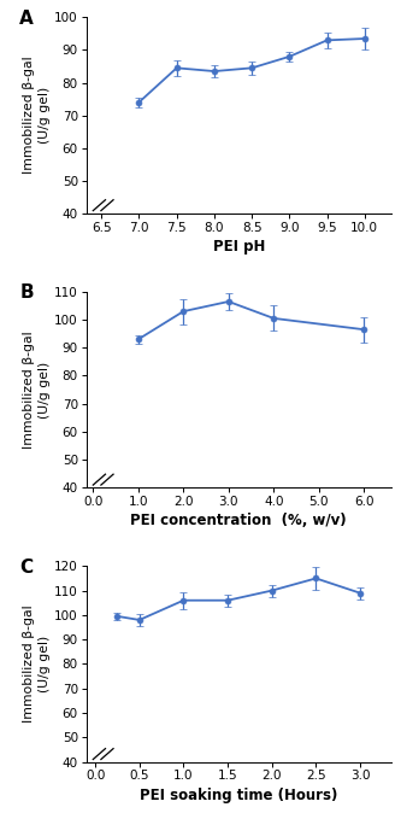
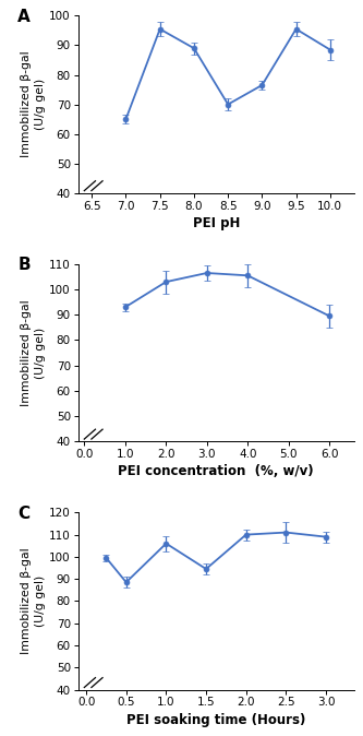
7.0: 74.0 -> 65.0
7.5: 84.5 -> 95.5
8.0: 83.5 -> 89.0
8.5: 84.5 -> 70.0
9.0: 88.0 -> 76.5
9.5: 93.0 -> 95.5
10.0: 93.5 -> 88.5
4.0: 100.5 -> 105.5
6.0: 96.5 -> 89.5
0.5: 98.0 -> 88.5
1.5: 106.0 -> 94.5
2.5: 115.0 -> 111.0
